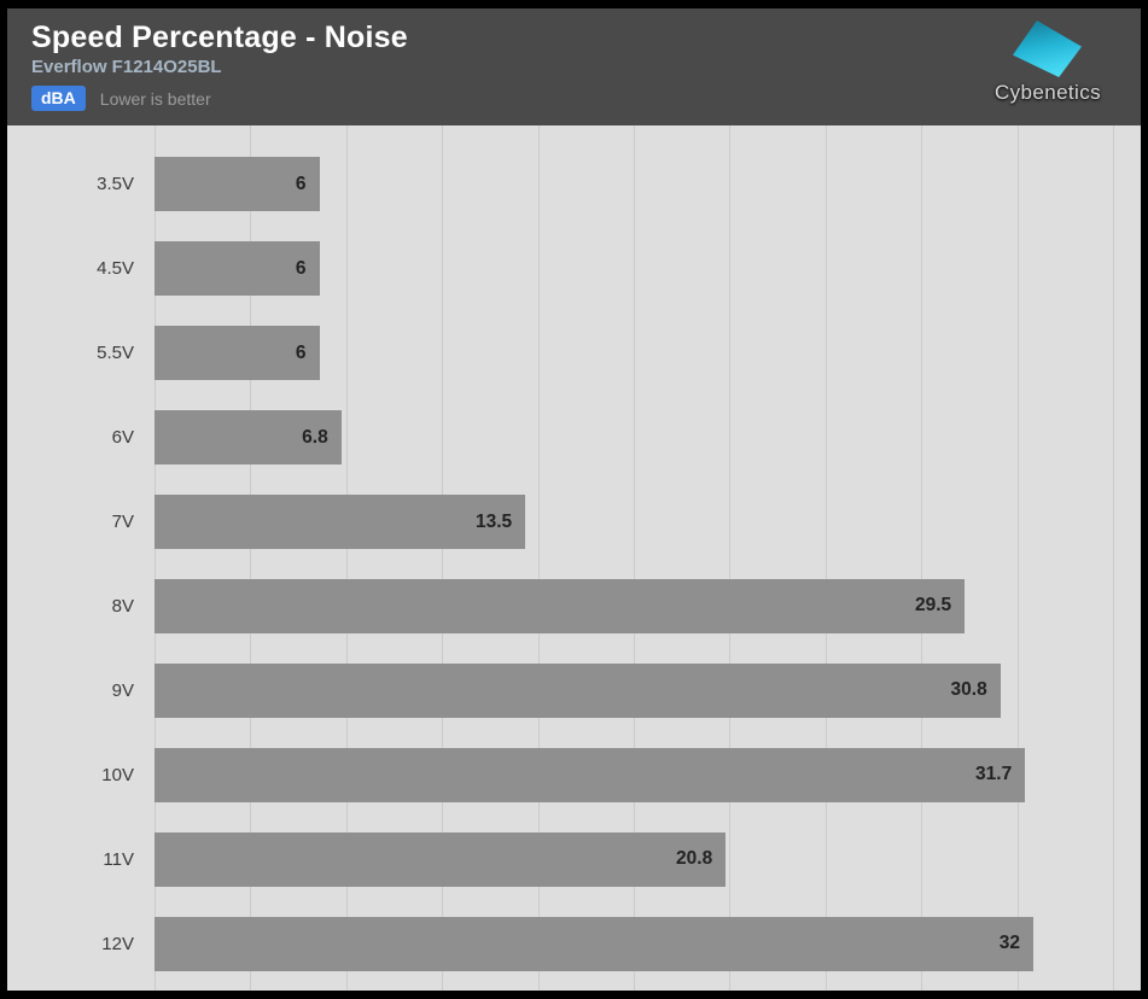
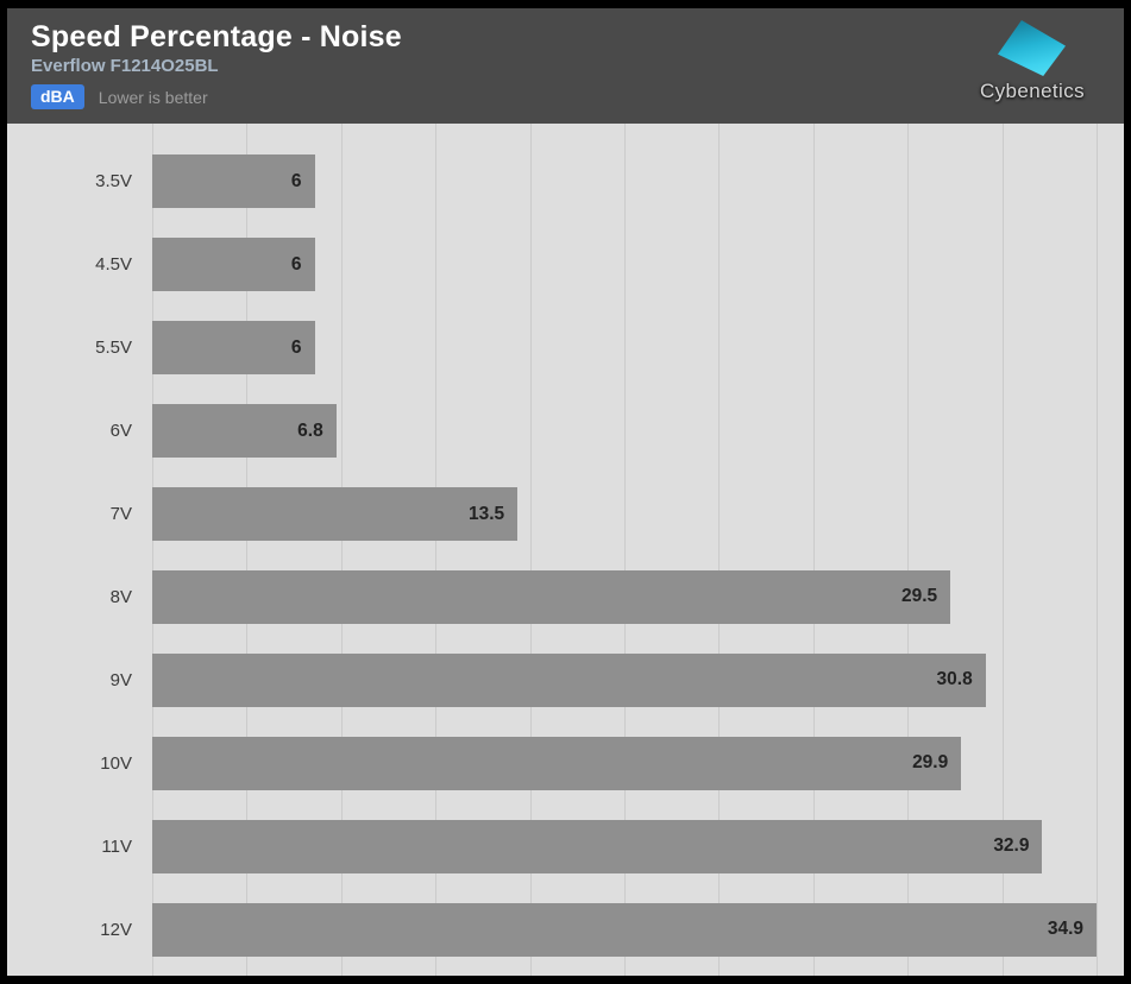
10V: 31.7 -> 29.9
11V: 20.8 -> 32.9
12V: 32 -> 34.9
